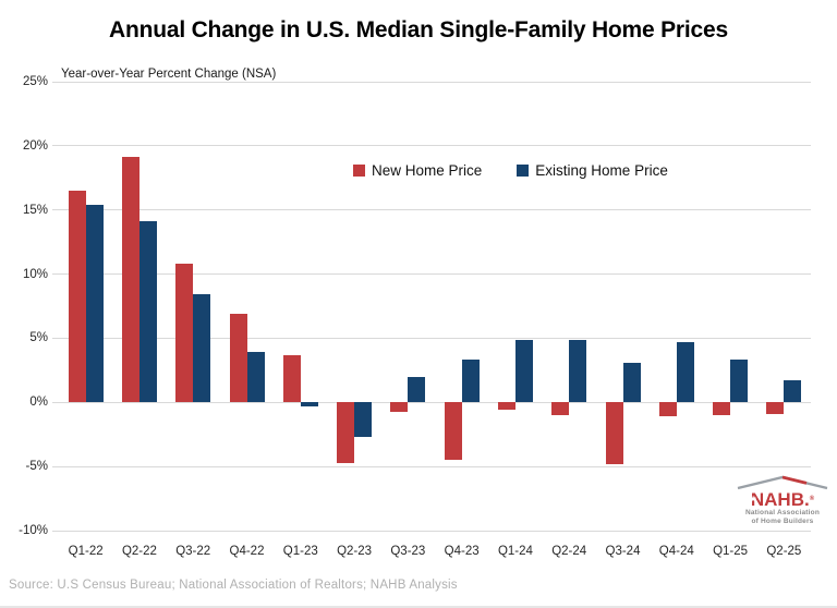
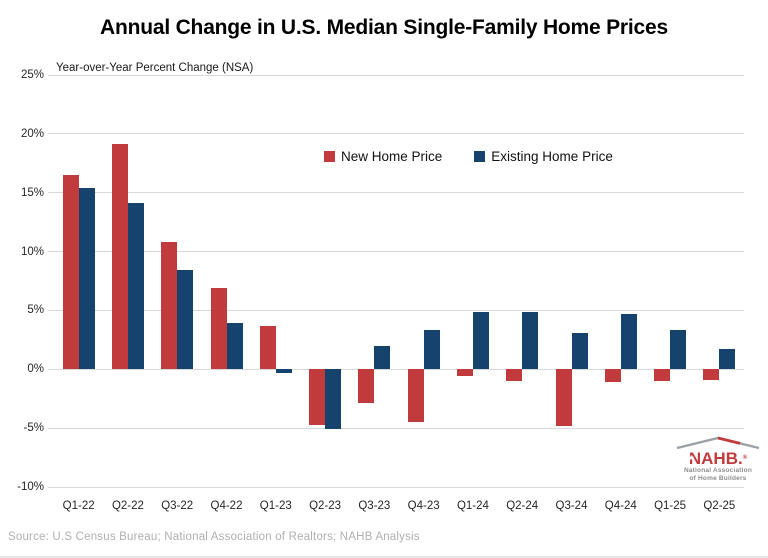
Existing Home Price/Q2-23: -2.7% -> -5.1%
New Home Price/Q3-23: -0.7% -> -2.9%
